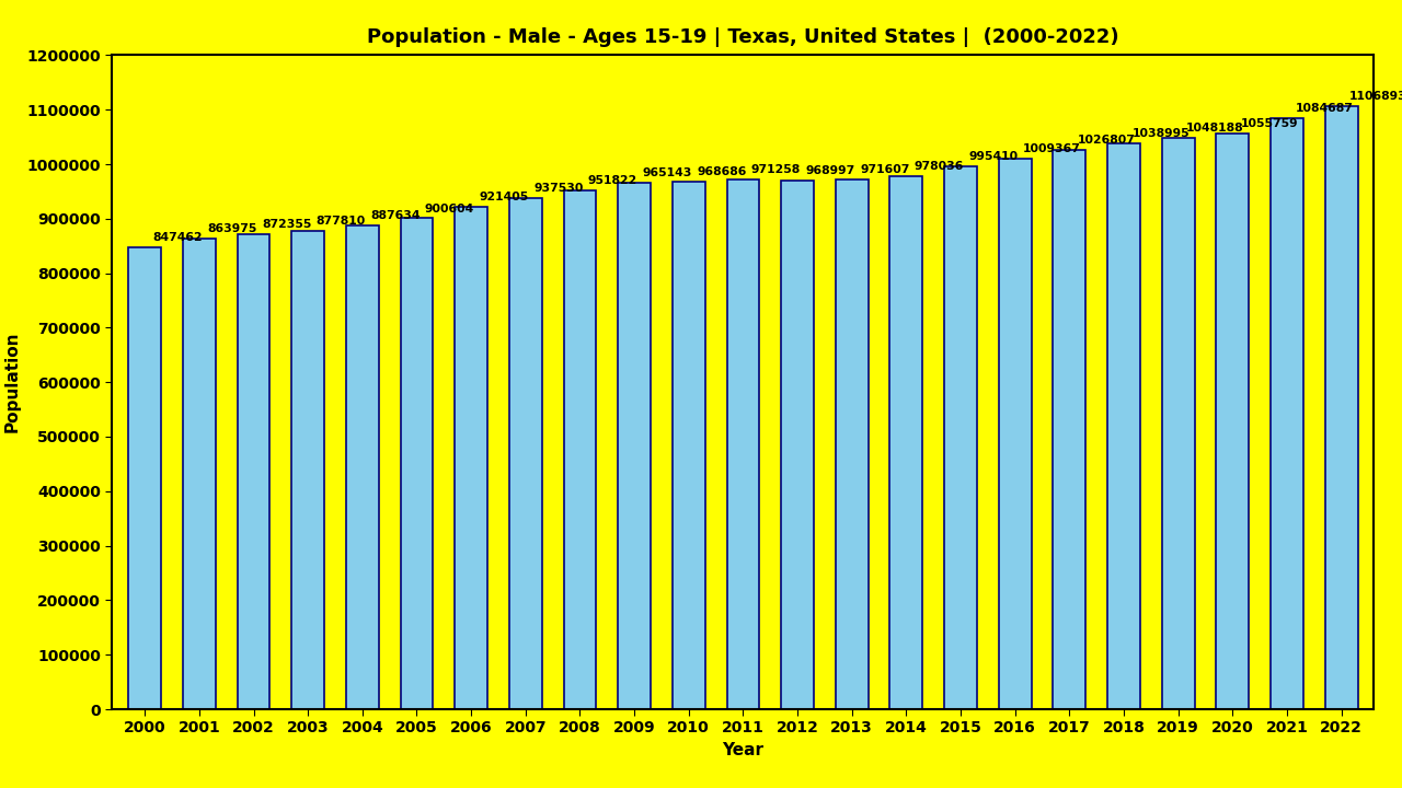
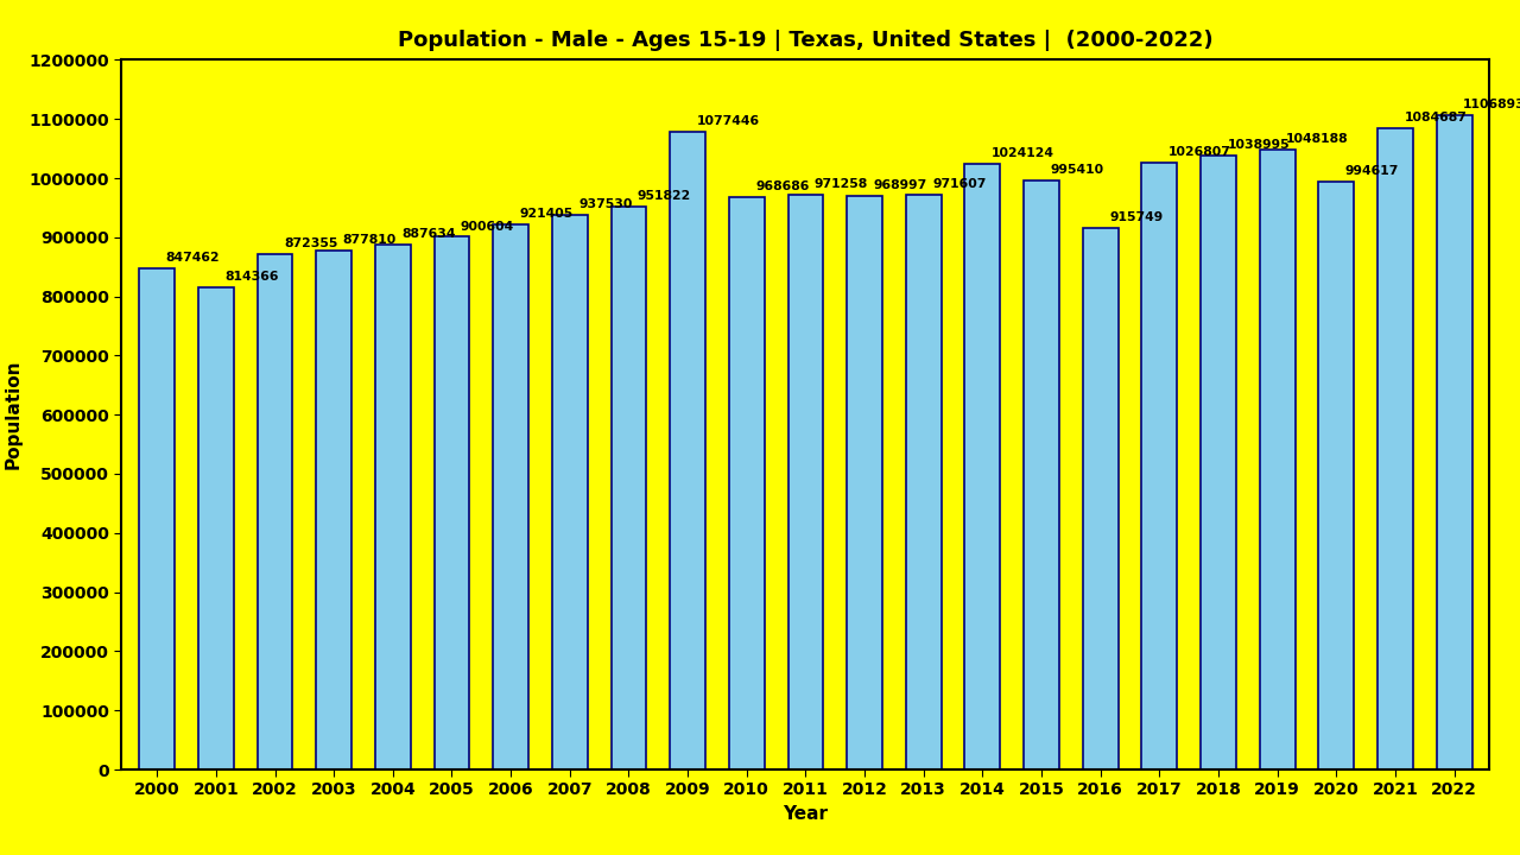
2001: 863975 -> 814366
2009: 965143 -> 1077446
2014: 978036 -> 1024124
2016: 1009367 -> 915749
2020: 1055759 -> 994617
